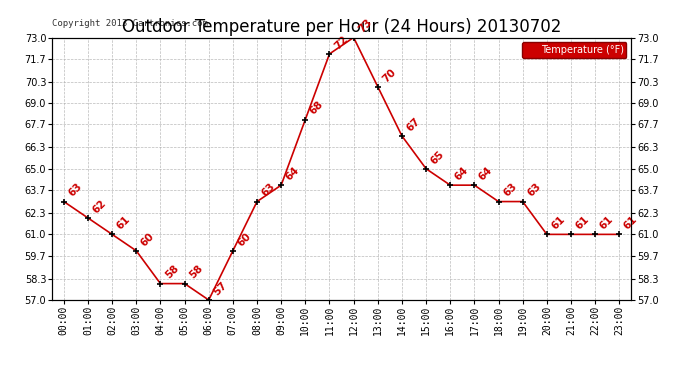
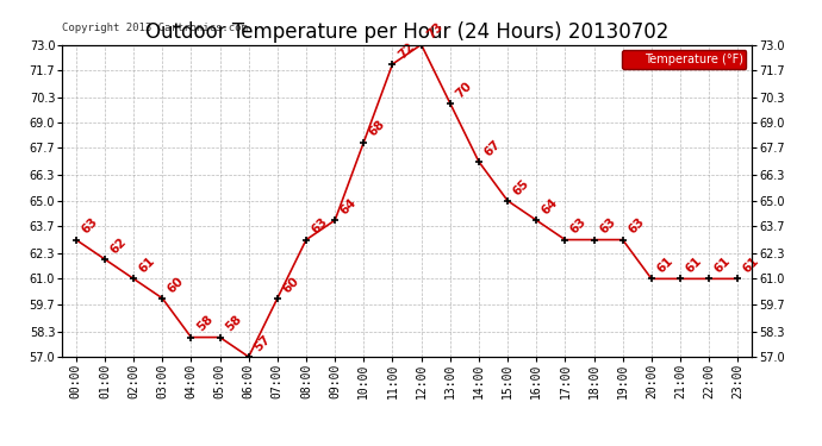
17:00: 64 -> 63
